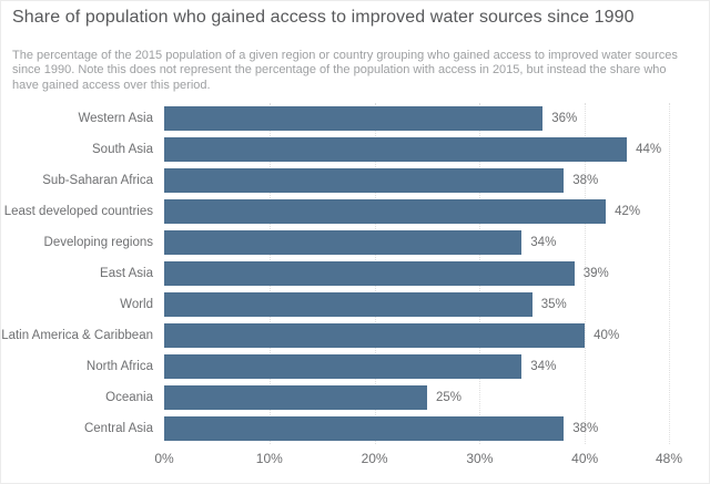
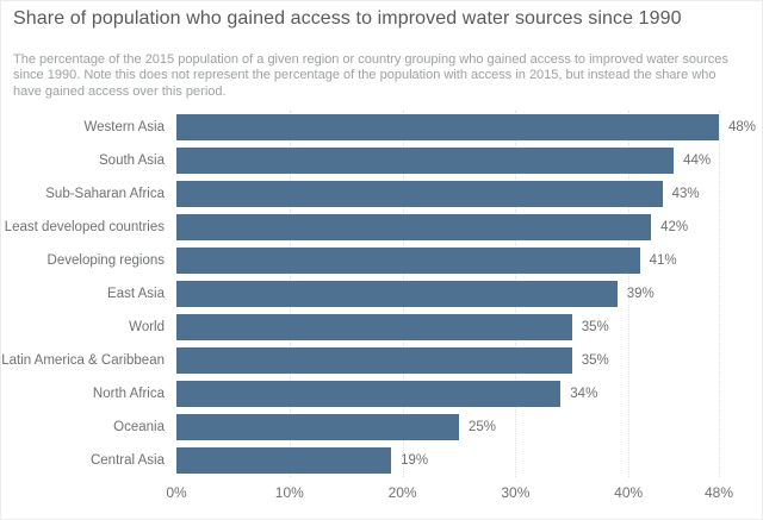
Western Asia: 36% -> 48%
Sub-Saharan Africa: 38% -> 43%
Developing regions: 34% -> 41%
Latin America & Caribbean: 40% -> 35%
Central Asia: 38% -> 19%
